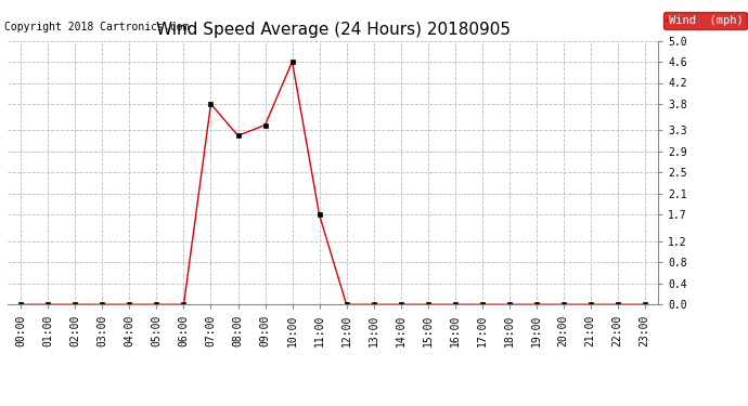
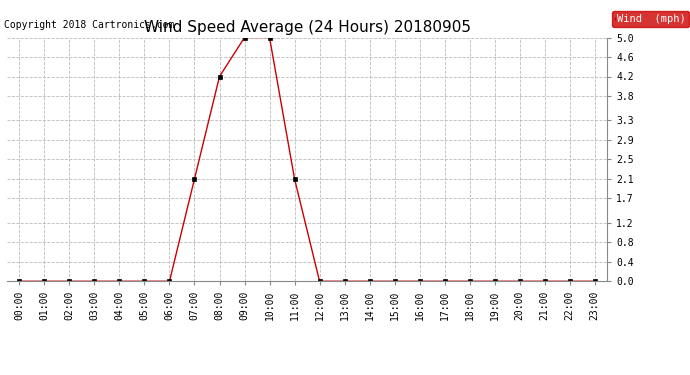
07:00: 3.8 -> 2.1
08:00: 3.2 -> 4.2
09:00: 3.4 -> 5.0
10:00: 4.6 -> 5.0
11:00: 1.7 -> 2.1
